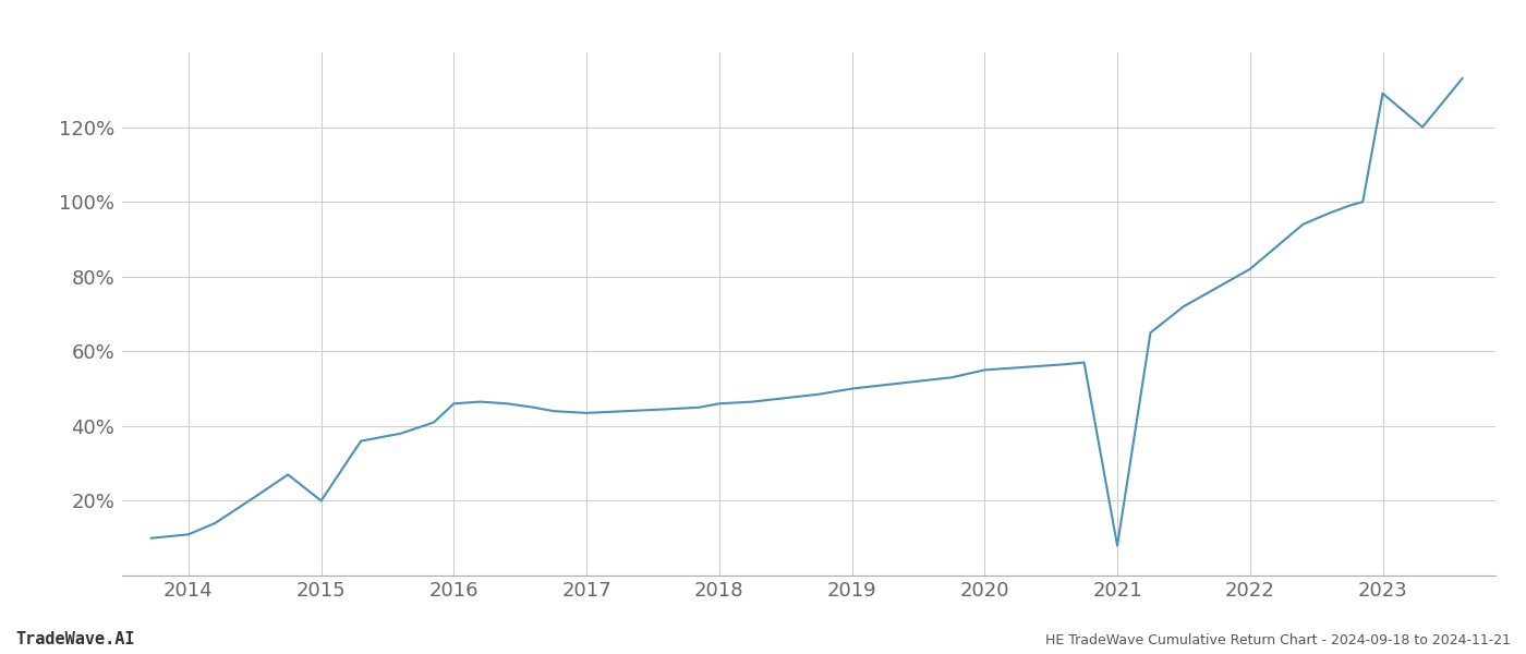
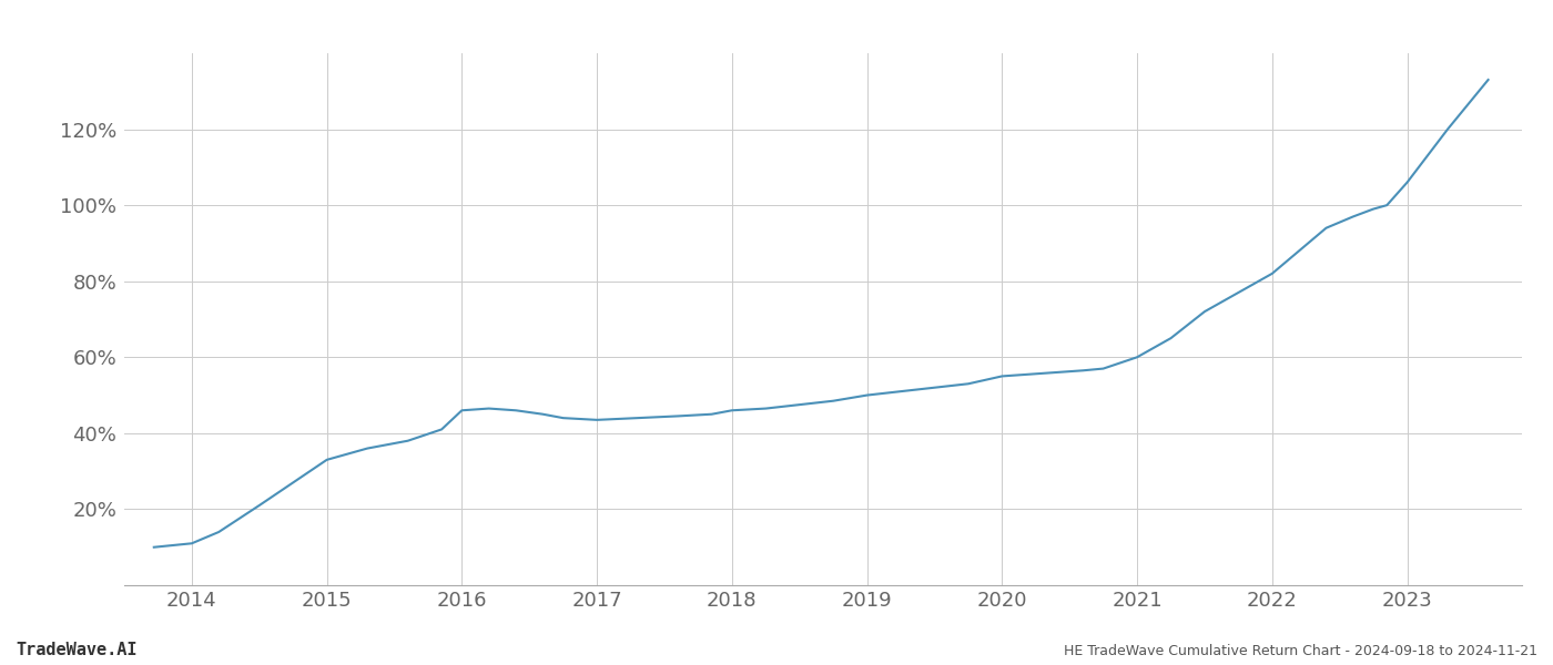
2015: 20.0% -> 33.0%
2021: 8.0% -> 60.0%
2023: 129.0% -> 106.0%
